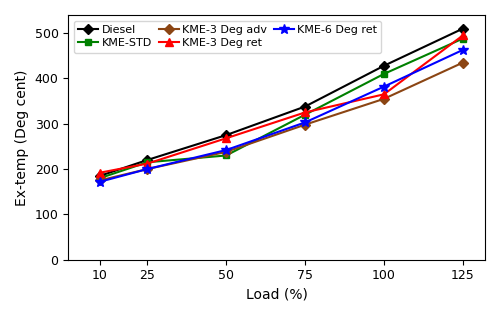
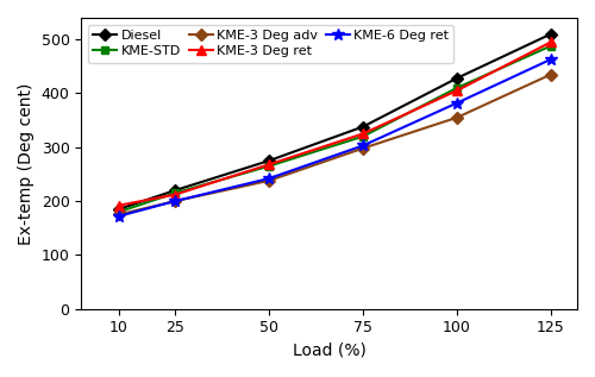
KME-STD/50: 230 -> 265
KME-3 Deg ret/100: 365 -> 405
